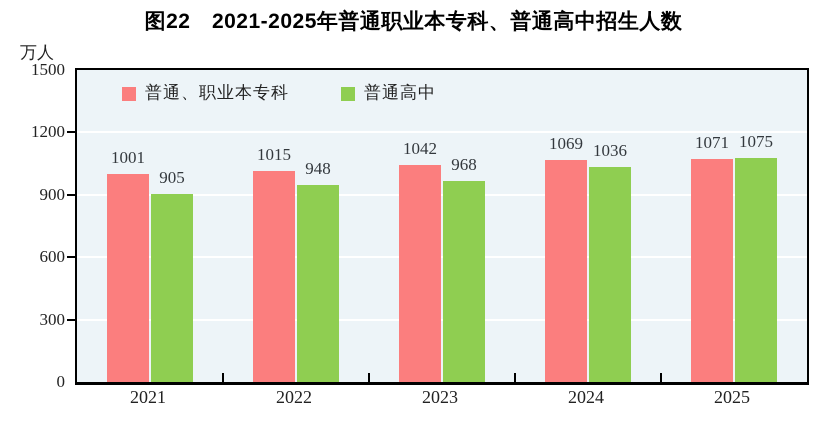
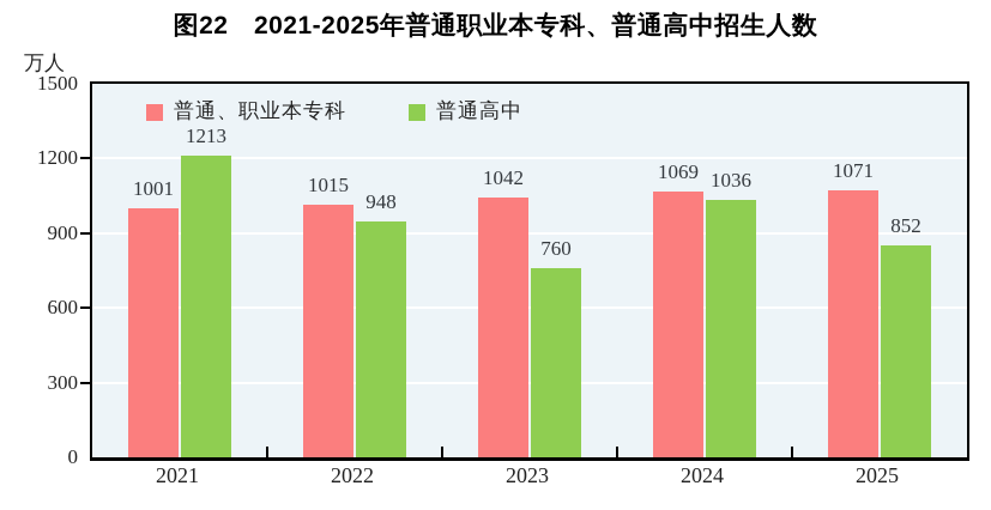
普通高中/2021: 905 -> 1213
普通高中/2023: 968 -> 760
普通高中/2025: 1075 -> 852
